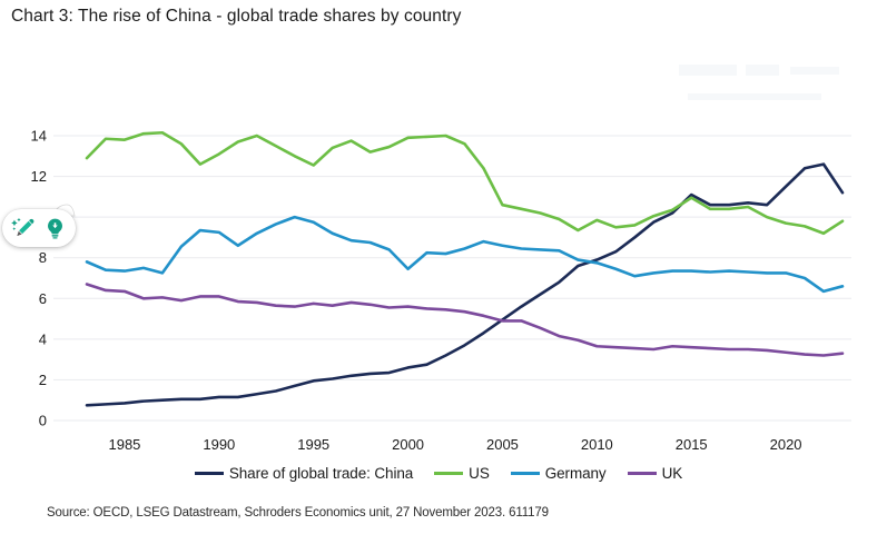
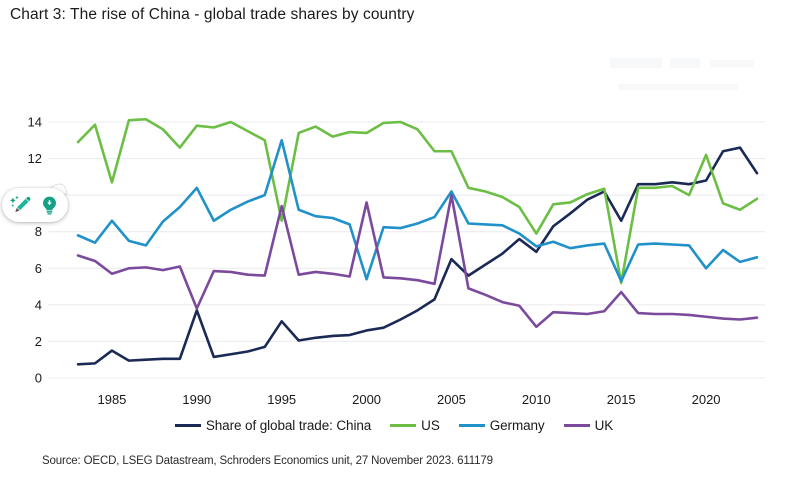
Share of global trade: China/1985: 0.8 -> 1.5
US/1985: 13.8 -> 10.7
Germany/1985: 7.3 -> 8.6
UK/1985: 6.3 -> 5.7
Share of global trade: China/1990: 1.1 -> 3.7
US/1990: 13.1 -> 13.8
Germany/1990: 9.2 -> 10.4
UK/1990: 6.1 -> 3.8
Share of global trade: China/1995: 1.9 -> 3.1
US/1995: 12.6 -> 8.6
Germany/1995: 9.8 -> 13.0
UK/1995: 5.8 -> 9.4
US/2000: 13.9 -> 13.4
Germany/2000: 7.5 -> 5.4
UK/2000: 5.6 -> 9.6
Share of global trade: China/2005: 5.0 -> 6.5
US/2005: 10.6 -> 12.4
Germany/2005: 8.6 -> 10.2
UK/2005: 4.9 -> 10.0
Share of global trade: China/2010: 7.9 -> 6.9
US/2010: 9.8 -> 7.9
Germany/2010: 7.8 -> 7.2
UK/2010: 3.6 -> 2.8
Share of global trade: China/2015: 11.1 -> 8.6
US/2015: 10.9 -> 5.2
Germany/2015: 7.3 -> 5.3
UK/2015: 3.6 -> 4.7
Share of global trade: China/2020: 11.5 -> 10.8
US/2020: 9.7 -> 12.2
Germany/2020: 7.2 -> 6.0
